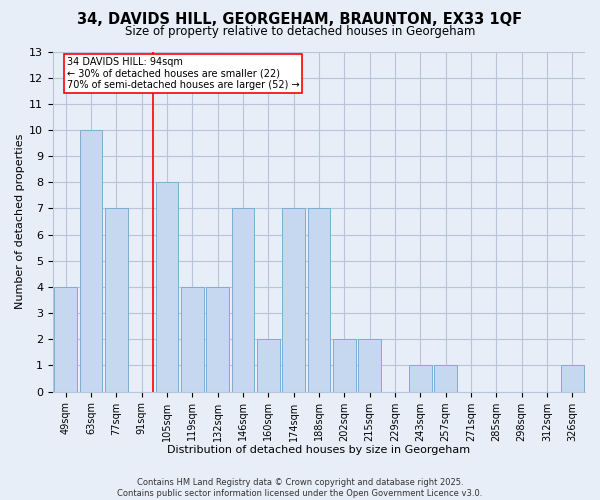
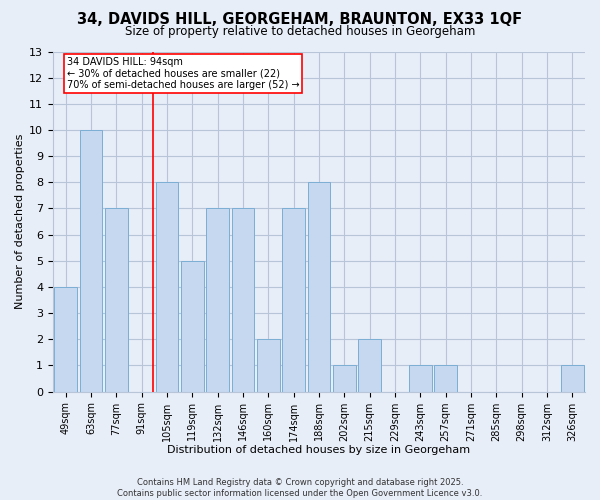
119sqm: 4 -> 5
132sqm: 4 -> 7
188sqm: 7 -> 8
202sqm: 2 -> 1
